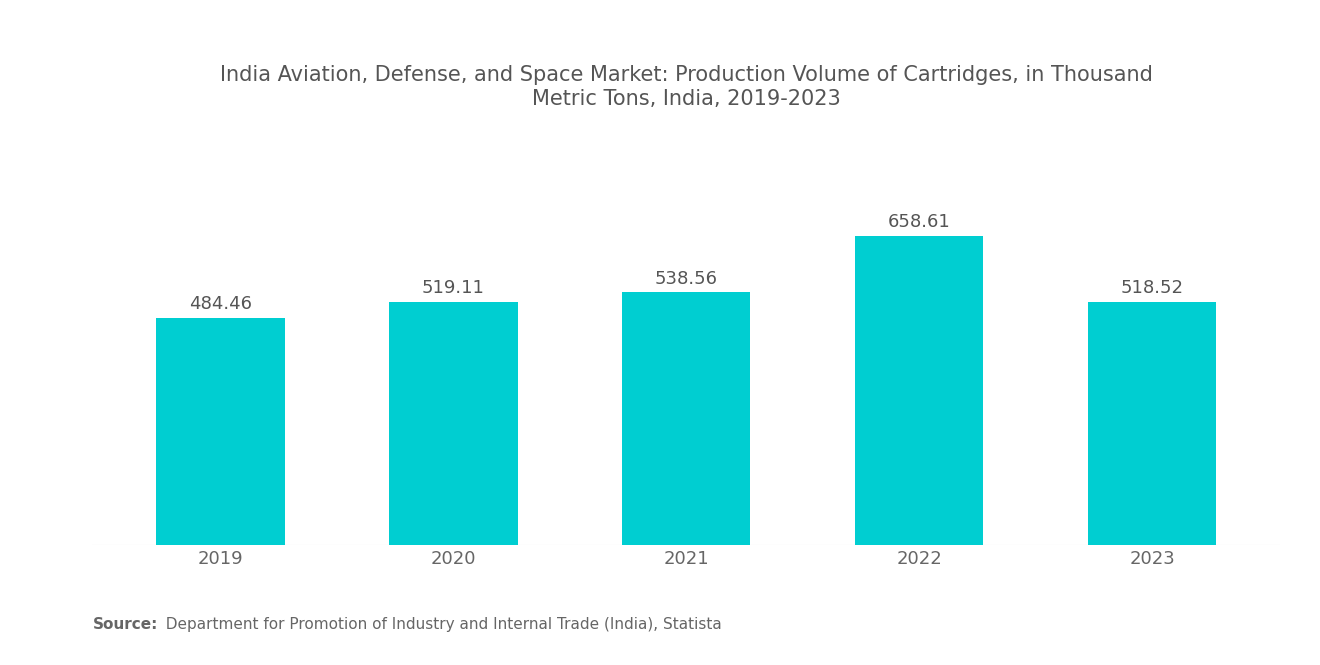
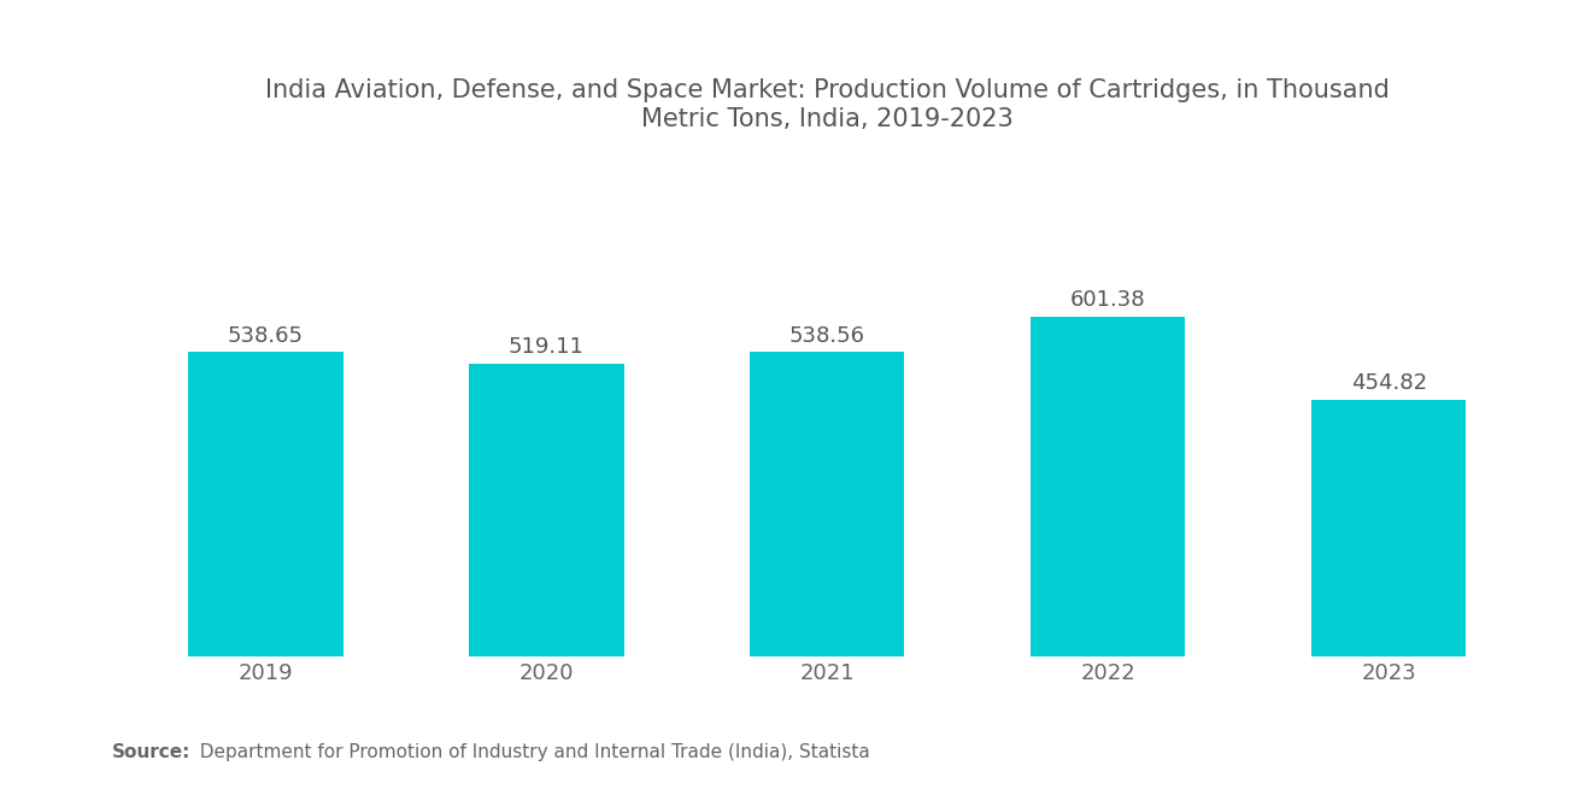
2019: 484.46 -> 538.65
2022: 658.61 -> 601.38
2023: 518.52 -> 454.82
